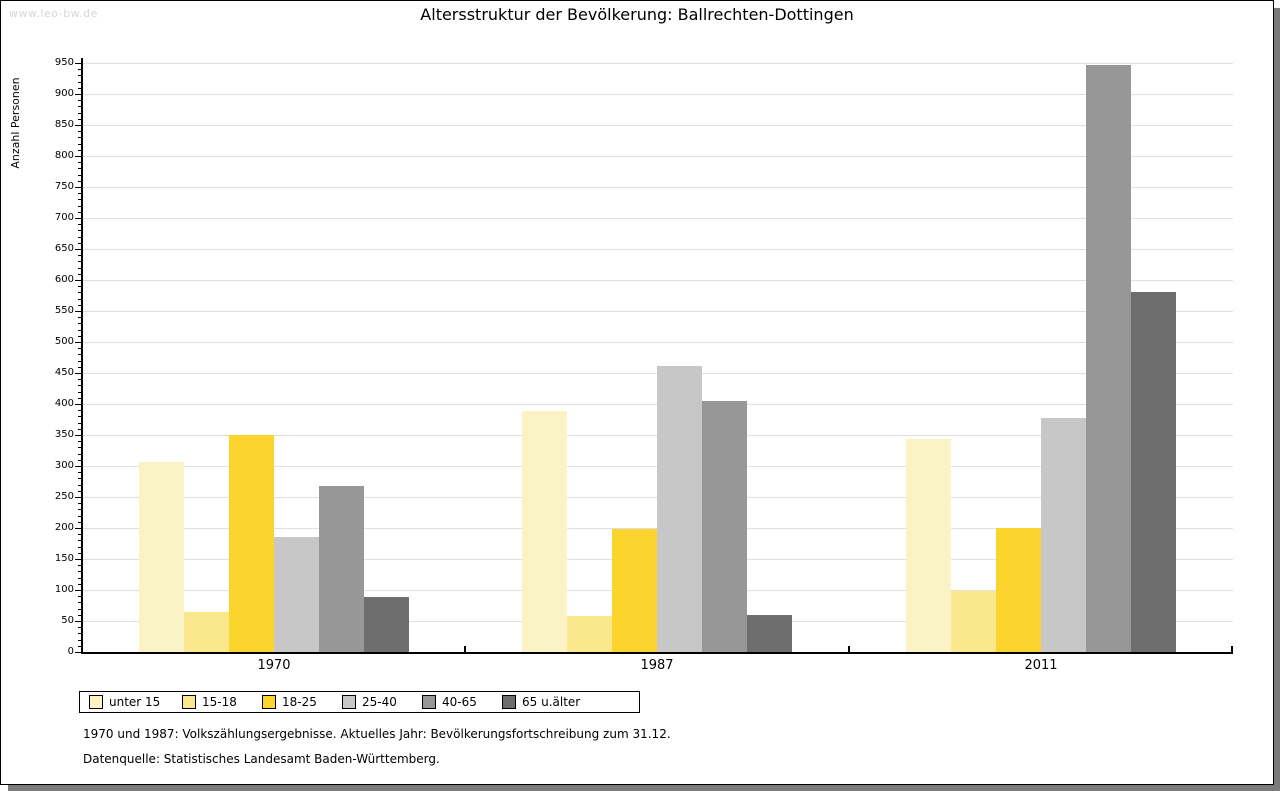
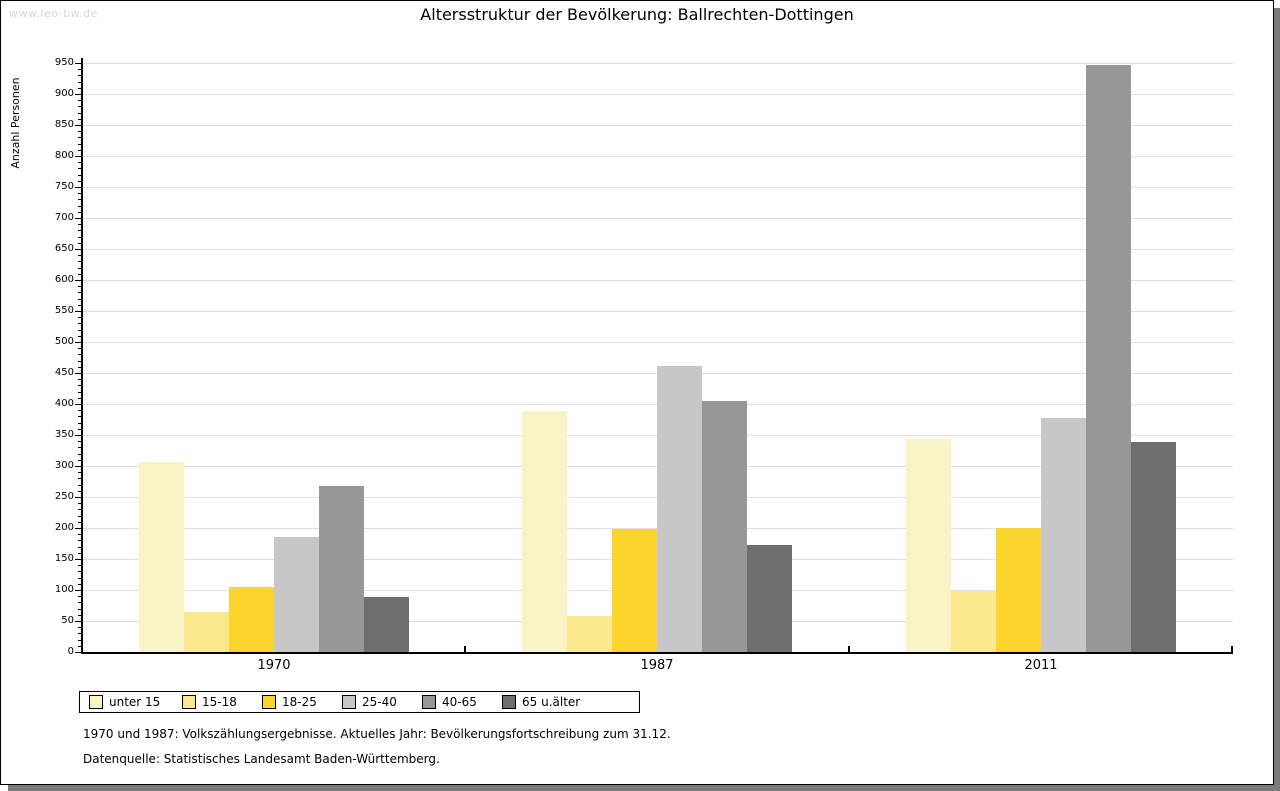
18-25/1970: 350 -> 100
65 u.älter/1987: 60 -> 170
65 u.älter/2011: 580 -> 340
